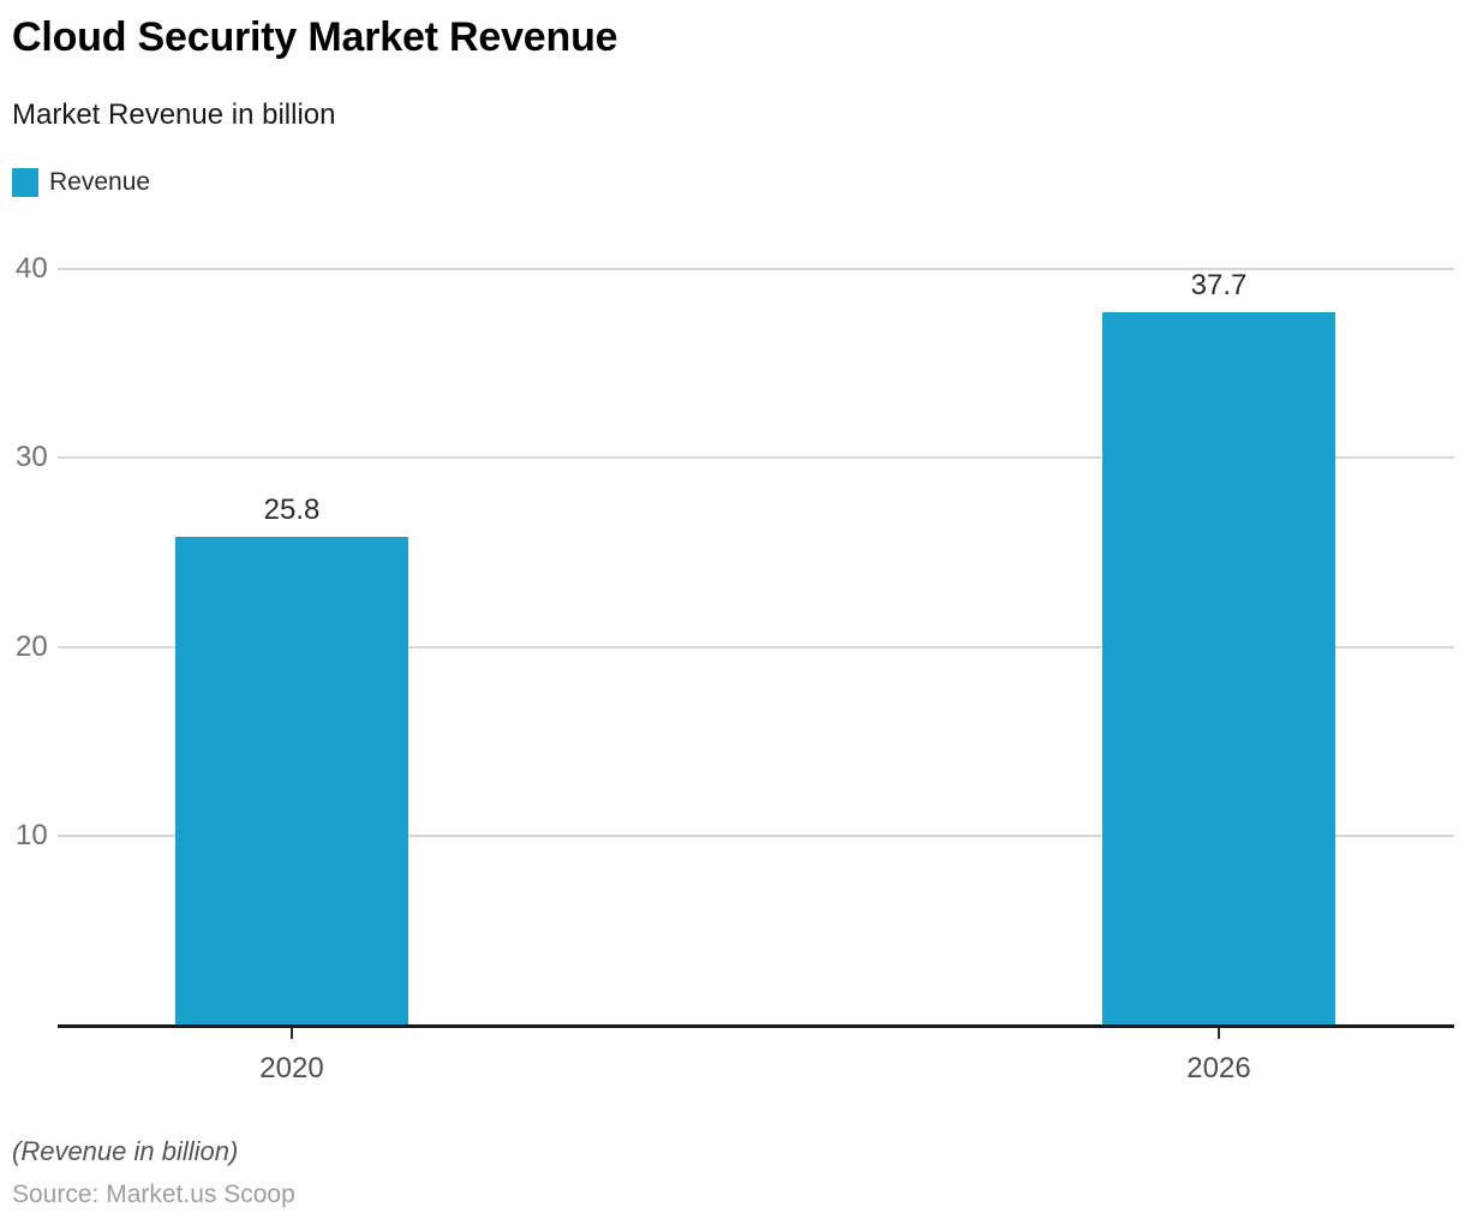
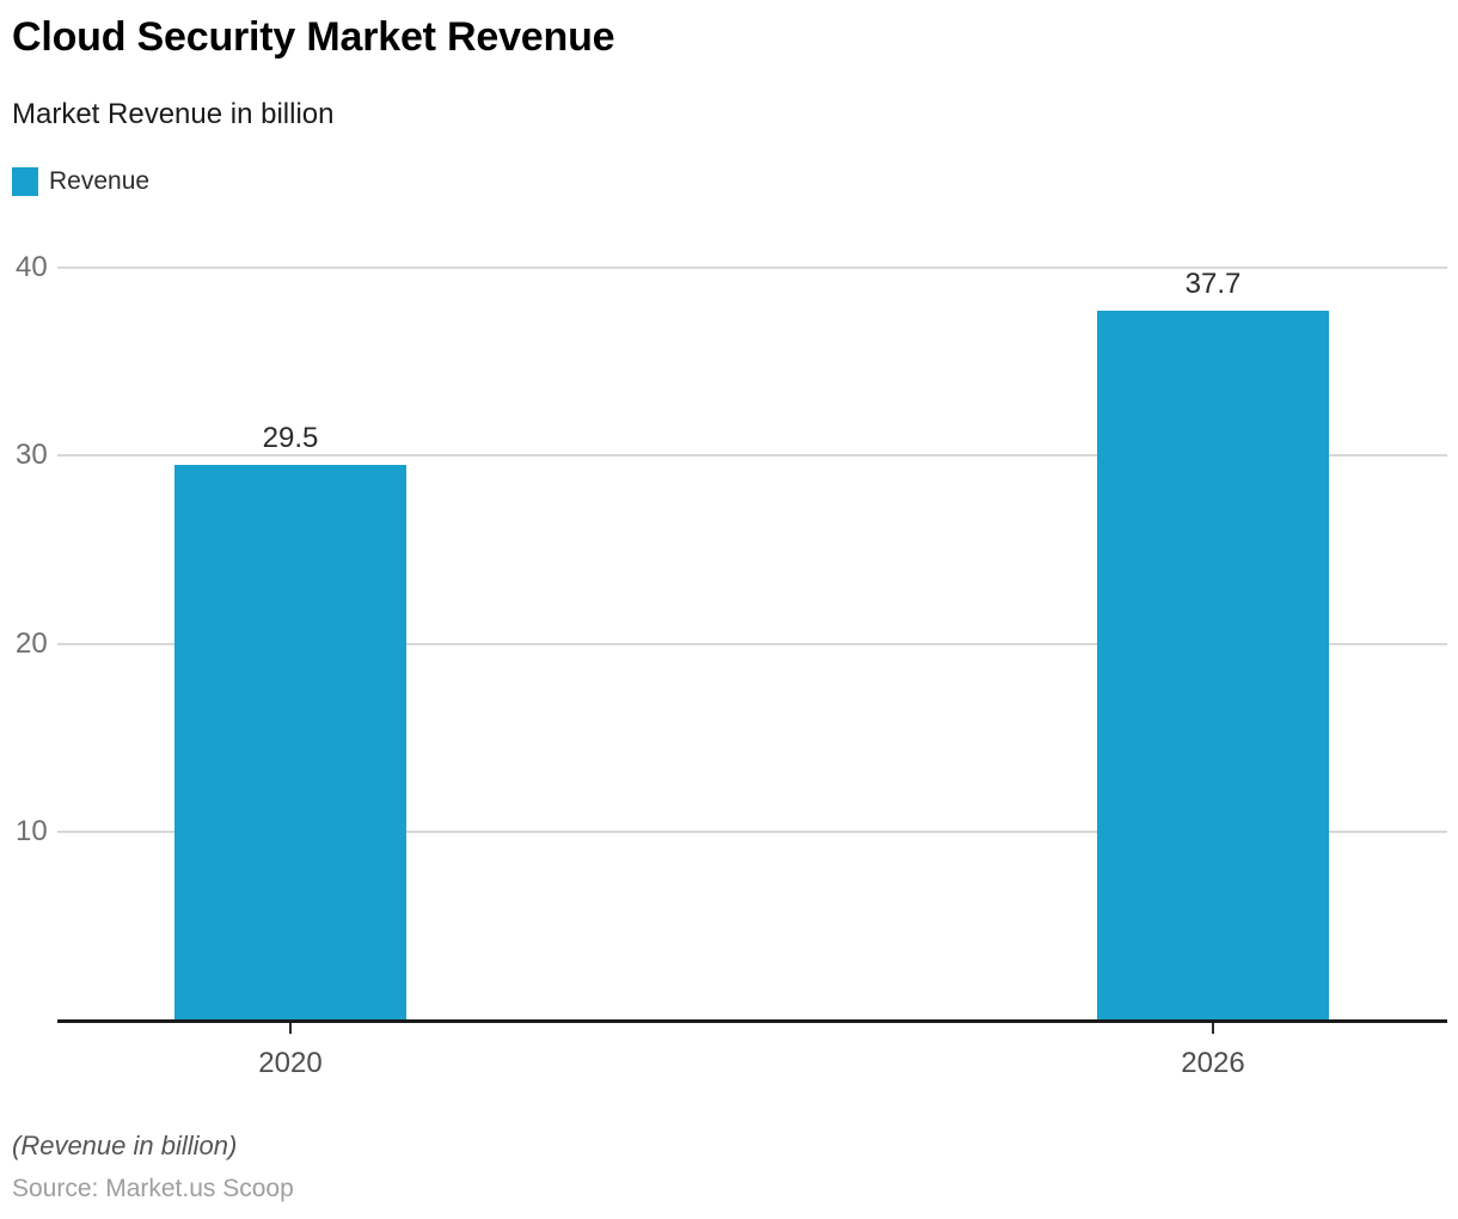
2020: 25.8 -> 29.5
